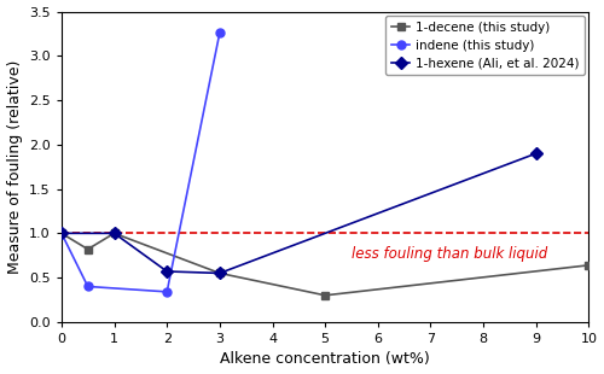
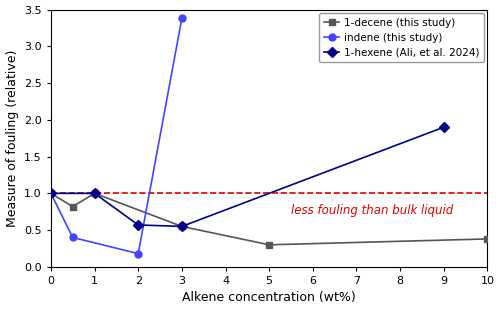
indene (this study)/2: 0.34 -> 0.18
indene (this study)/3: 3.26 -> 3.38
1-decene (this study)/10: 0.64 -> 0.38
